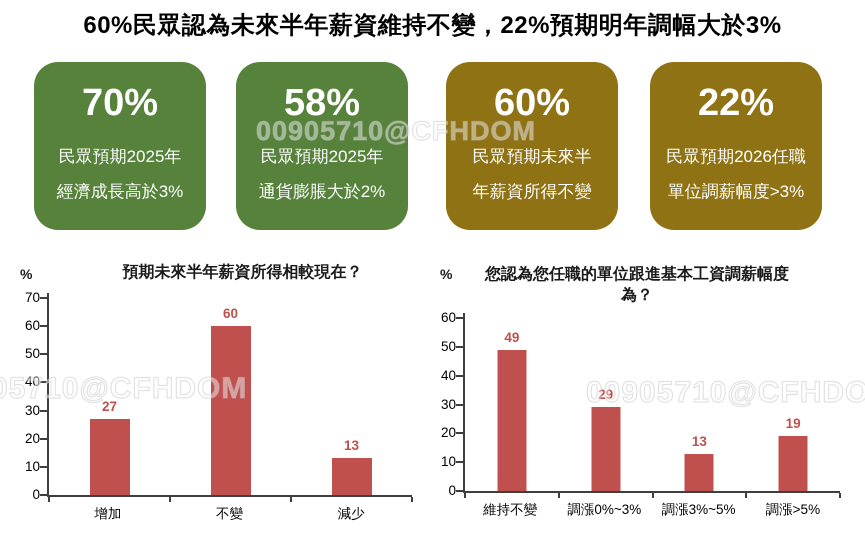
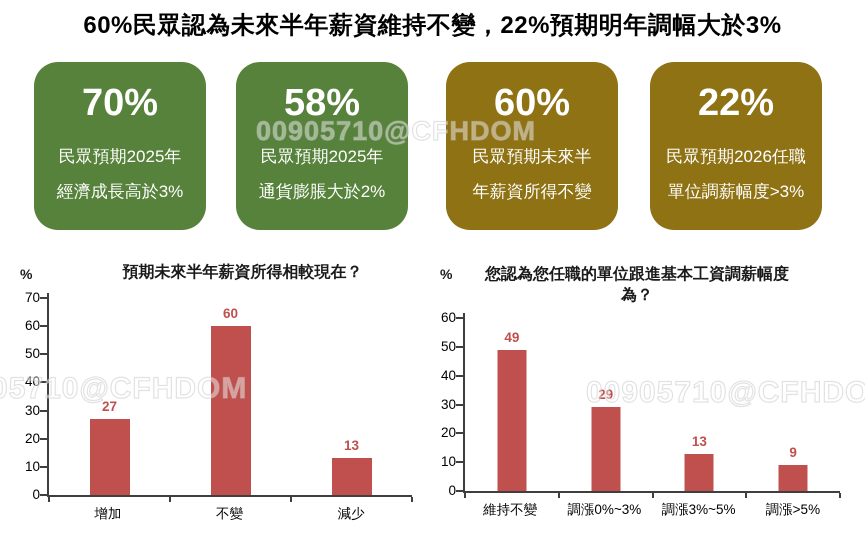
您認為您任職的單位跟進基本工資調薪幅度為？/調漲>5%: 19 -> 9
